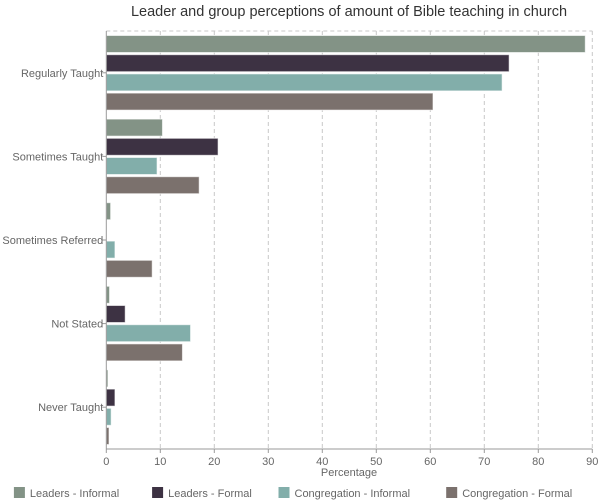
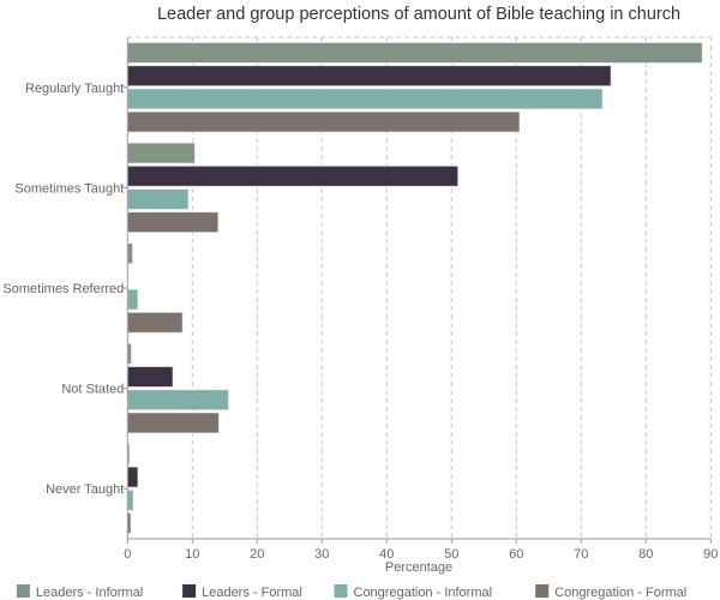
Leaders - Formal/Sometimes Taught: 21 -> 51
Congregation - Formal/Sometimes Taught: 17 -> 14
Leaders - Formal/Not Stated: 4 -> 7
